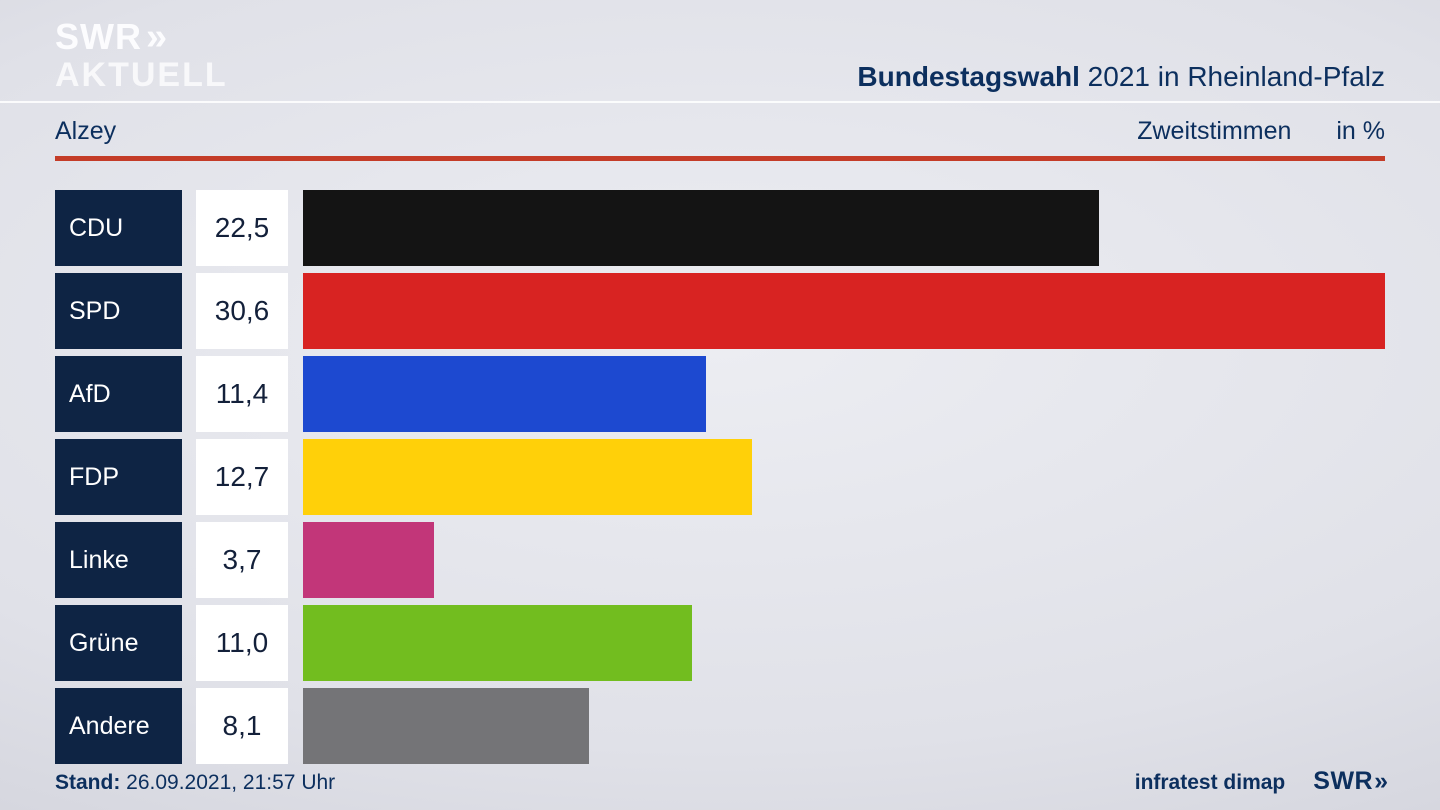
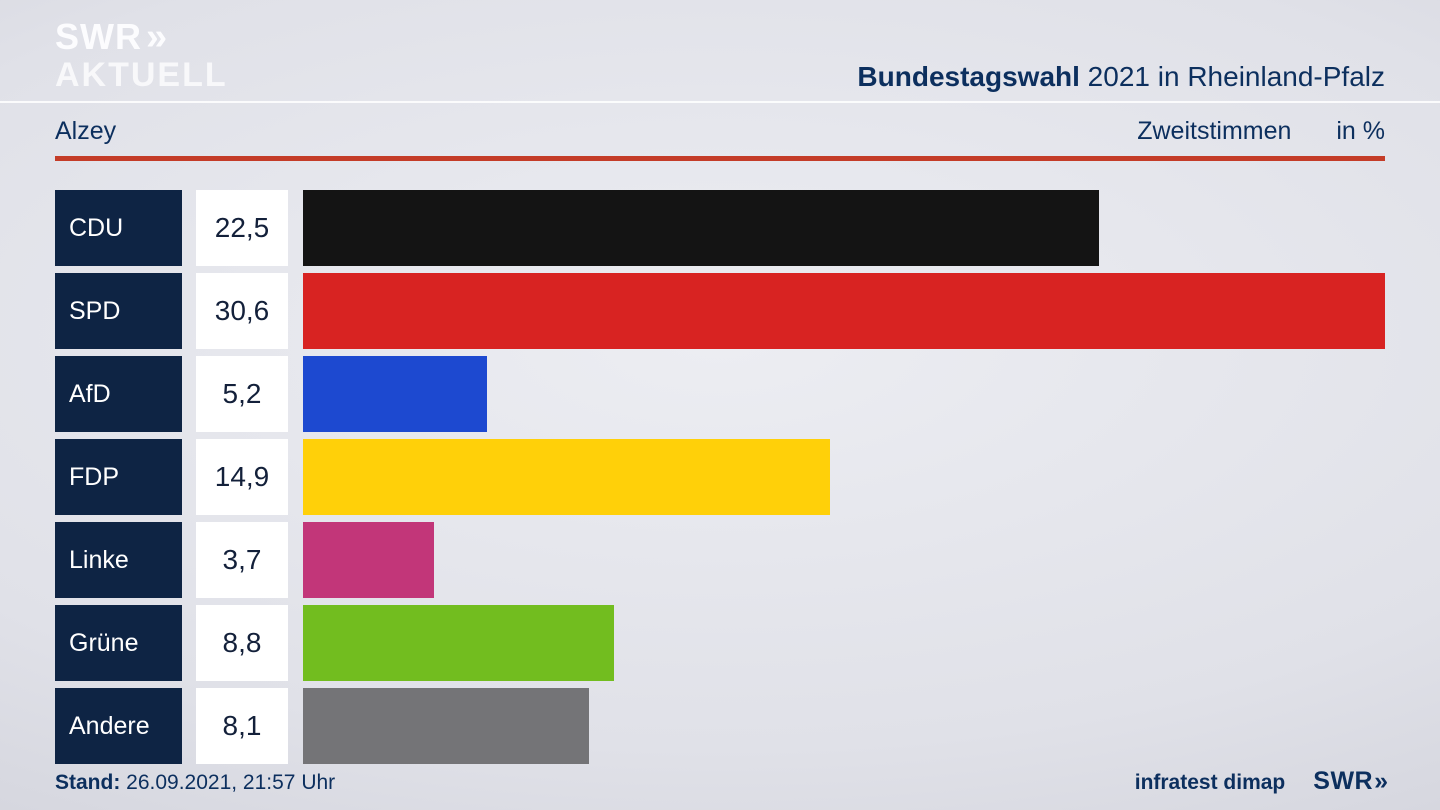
AfD: 11,4 -> 5,2
FDP: 12,7 -> 14,9
Grüne: 11,0 -> 8,8
